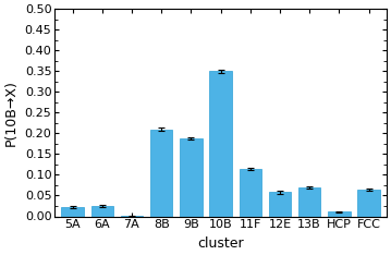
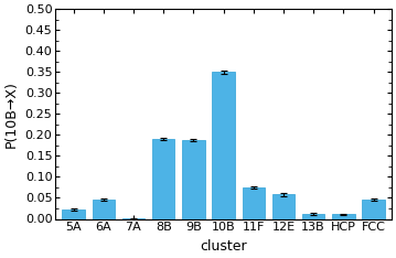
6A: 0.025 -> 0.046
8B: 0.210 -> 0.190
11F: 0.115 -> 0.074
13B: 0.070 -> 0.012
FCC: 0.065 -> 0.046
